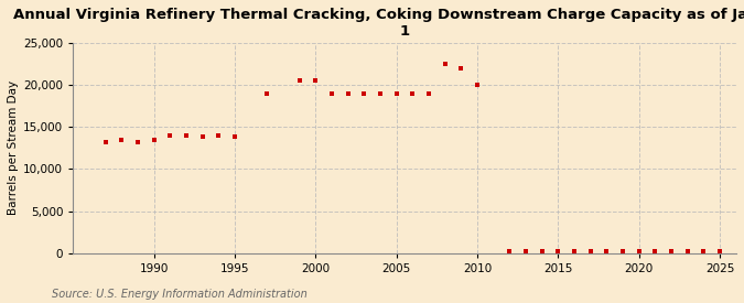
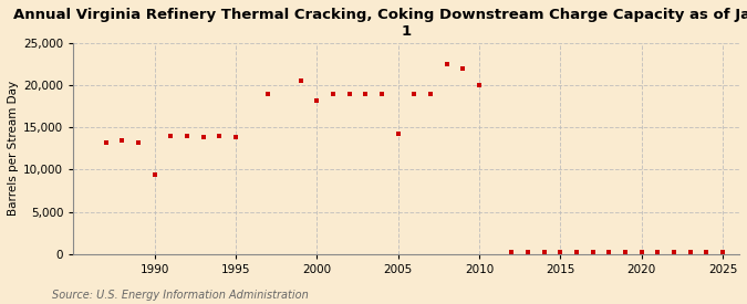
1990: 13,500 -> 9,400
2000: 20,500 -> 18,200
2005: 18,900 -> 14,200
